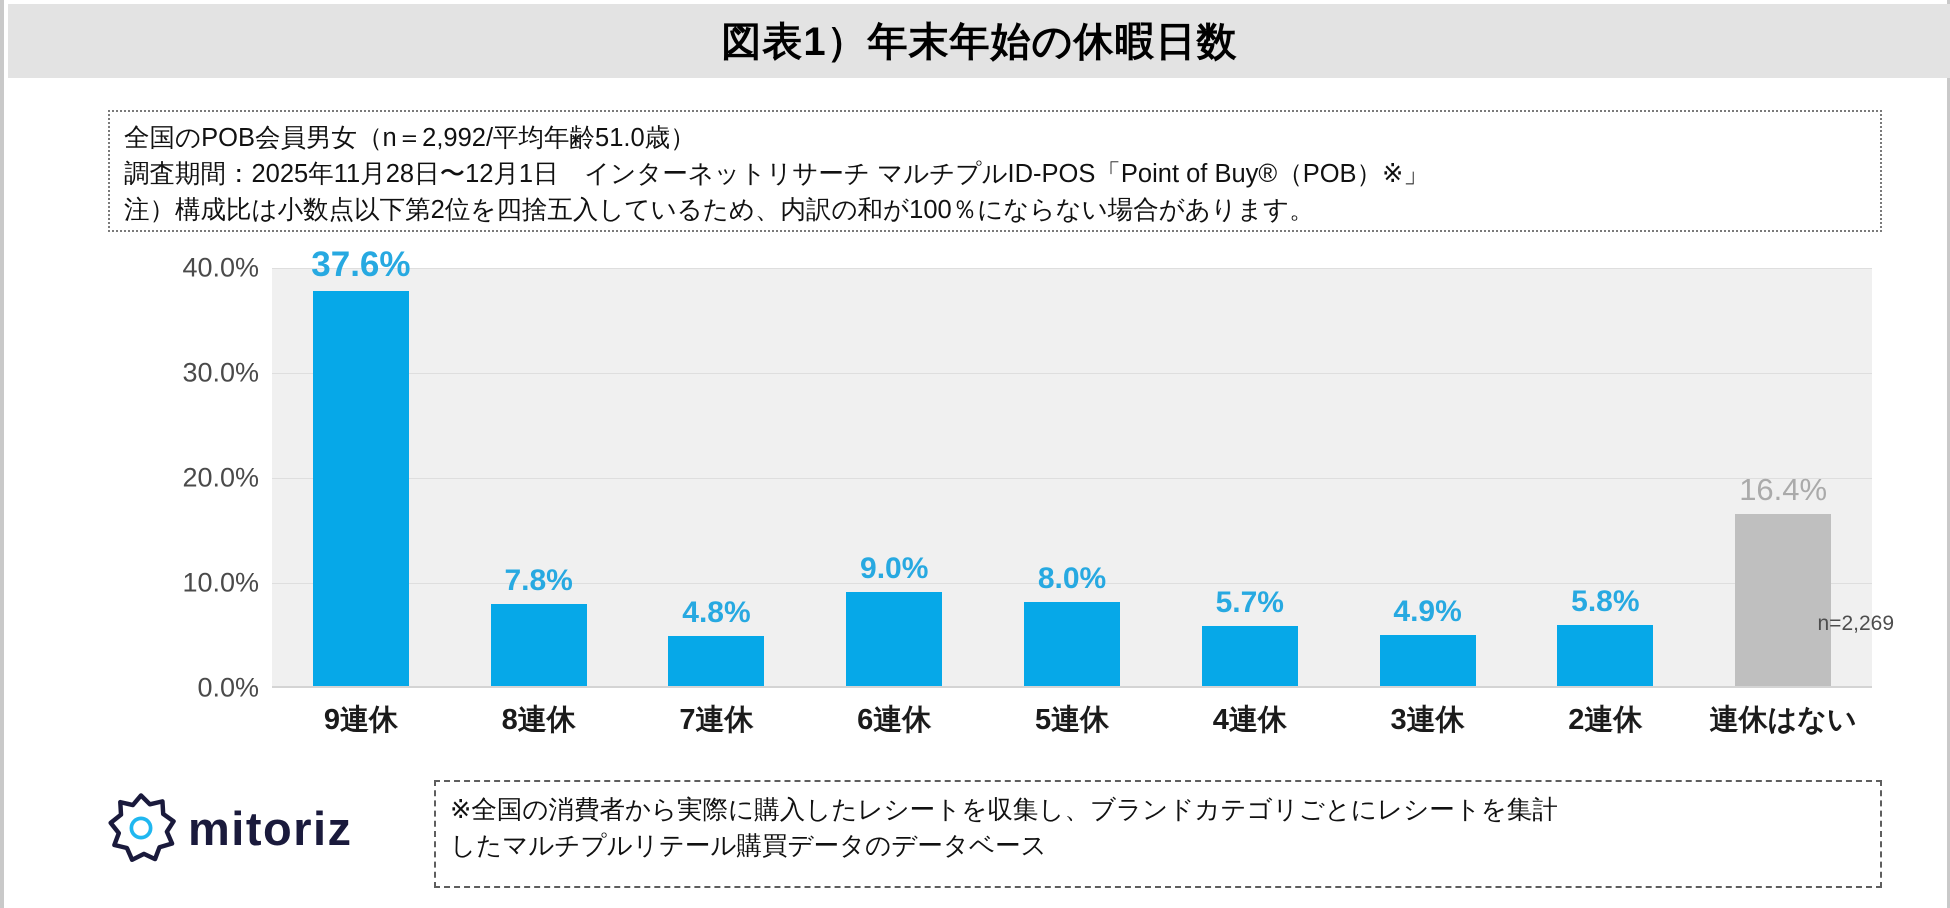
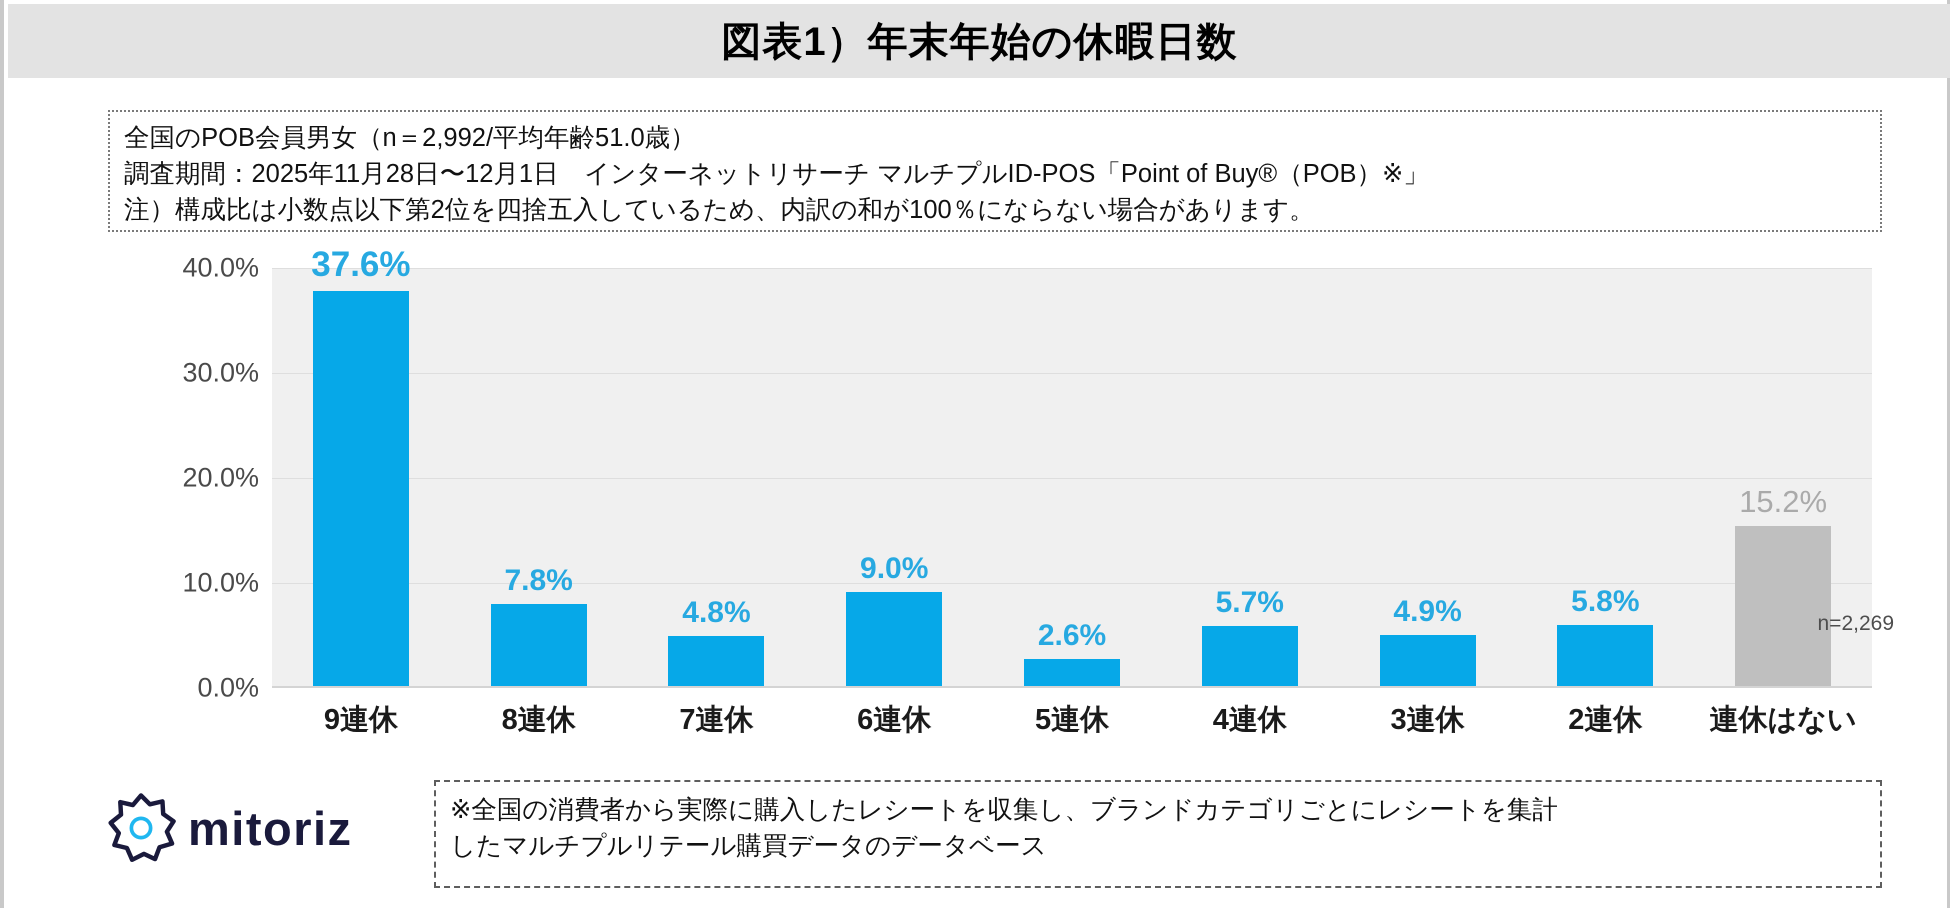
5連休: 8.0% -> 2.6%
連休はない: 16.4% -> 15.2%
